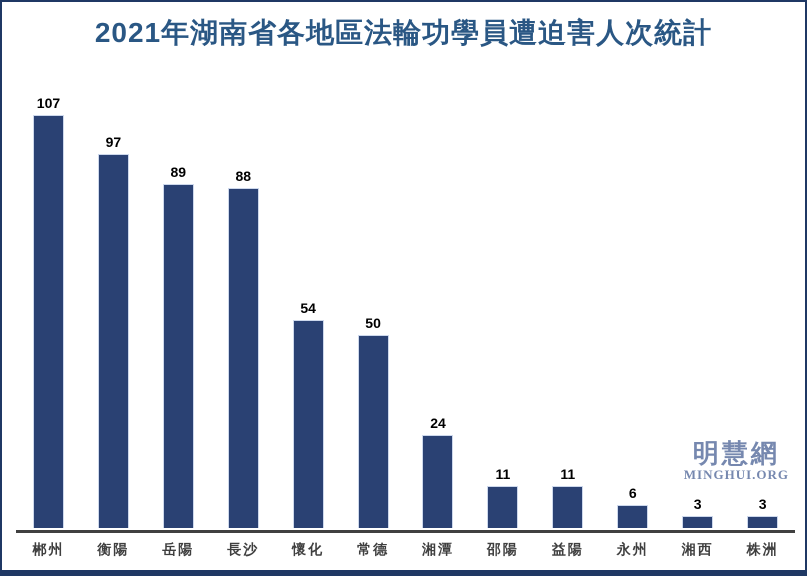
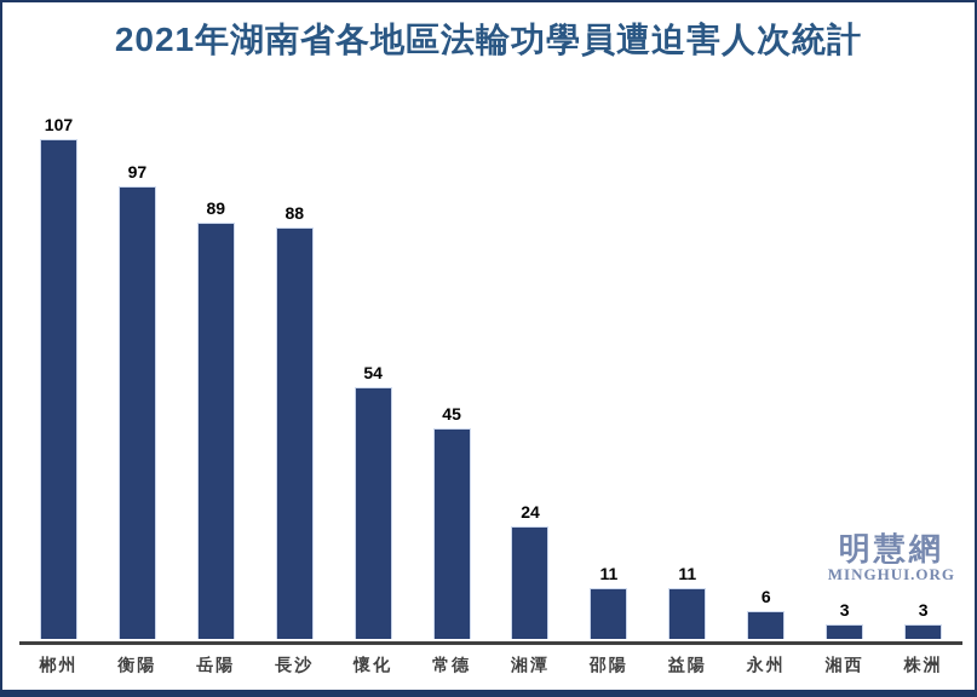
常德: 50 -> 45
